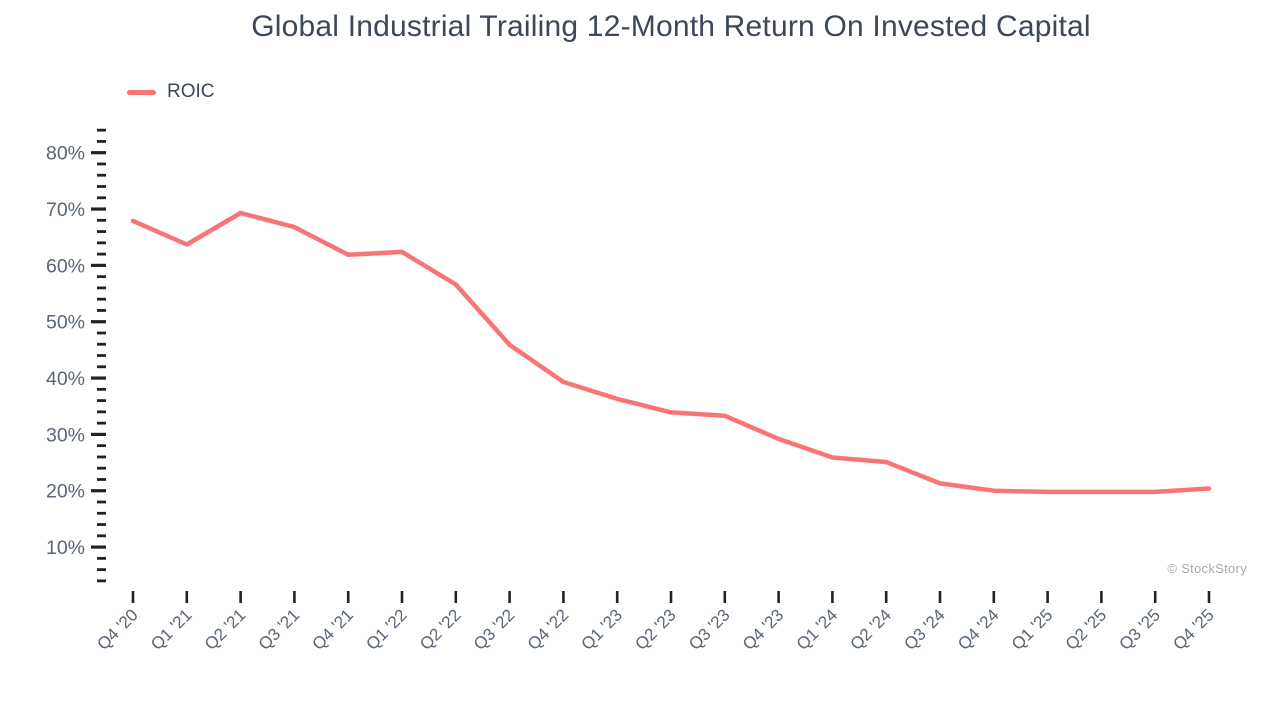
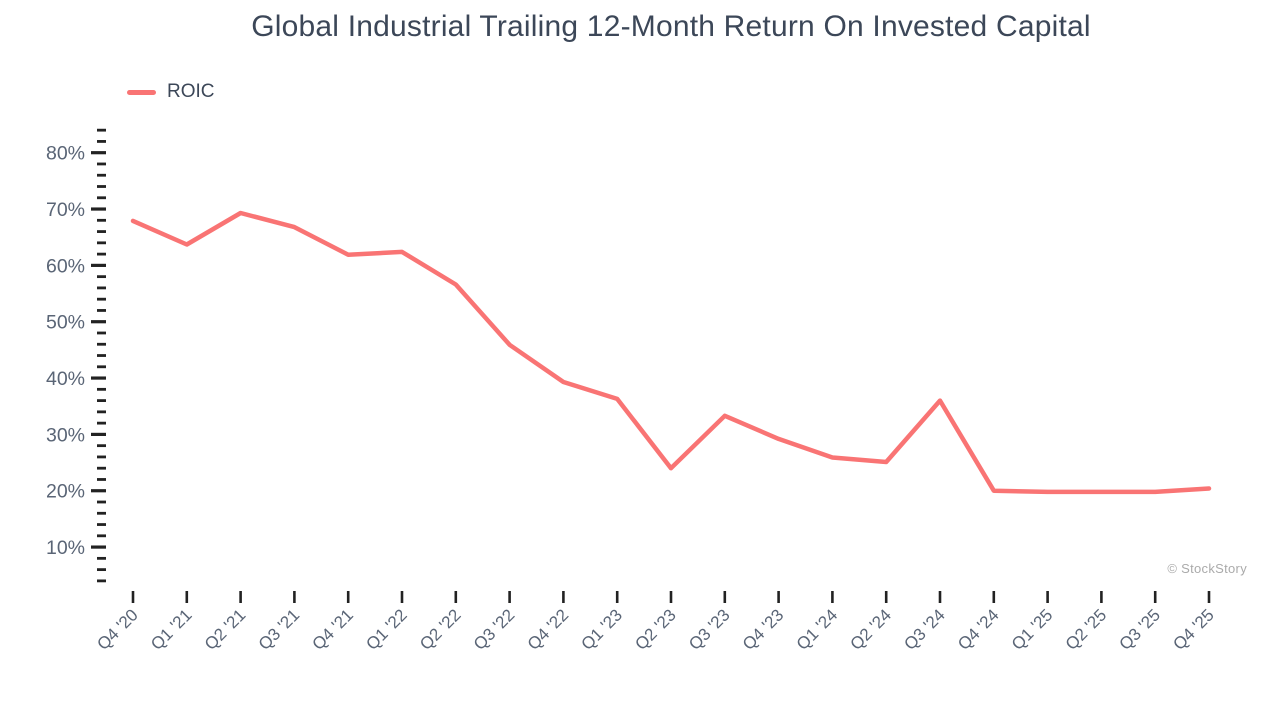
Q2 '23: 34% -> 24%
Q3 '24: 21% -> 36%
